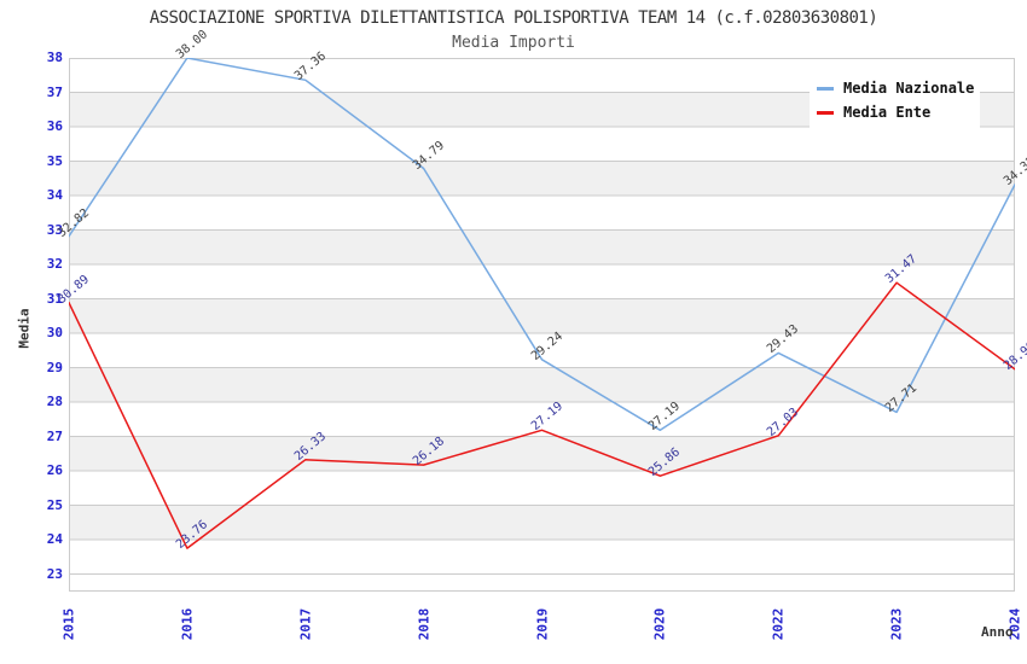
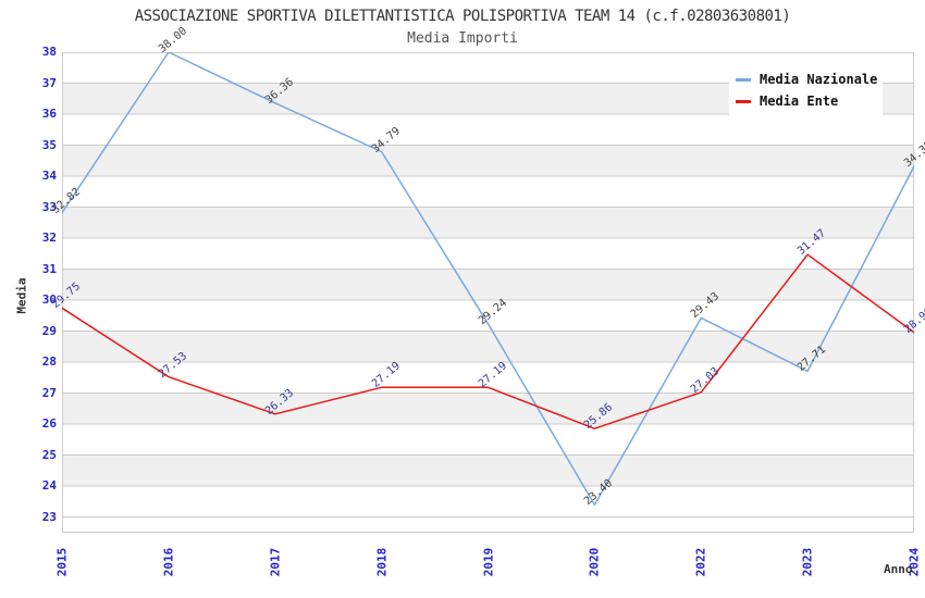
Media Ente/2015: 30.89 -> 29.75
Media Ente/2016: 23.76 -> 27.53
Media Nazionale/2017: 37.36 -> 36.36
Media Ente/2018: 26.18 -> 27.19
Media Nazionale/2020: 27.19 -> 23.40
